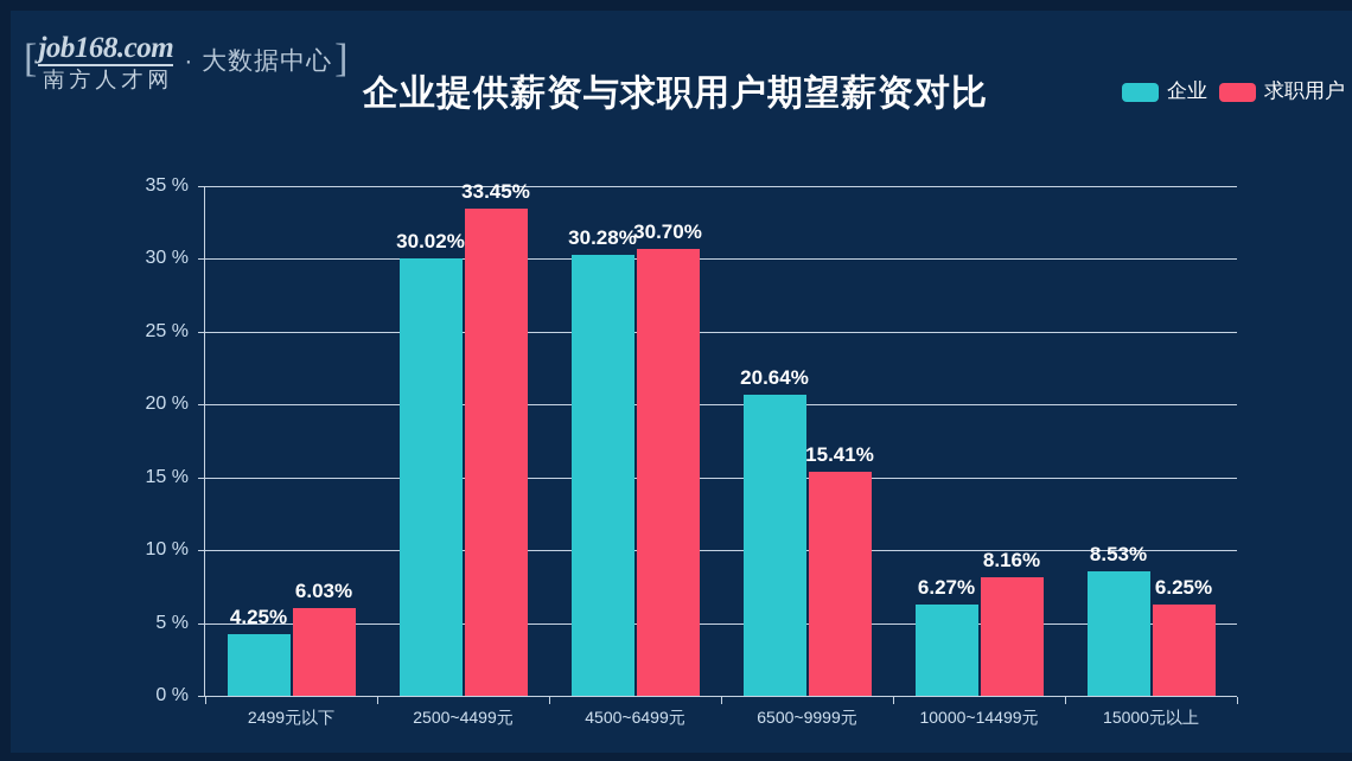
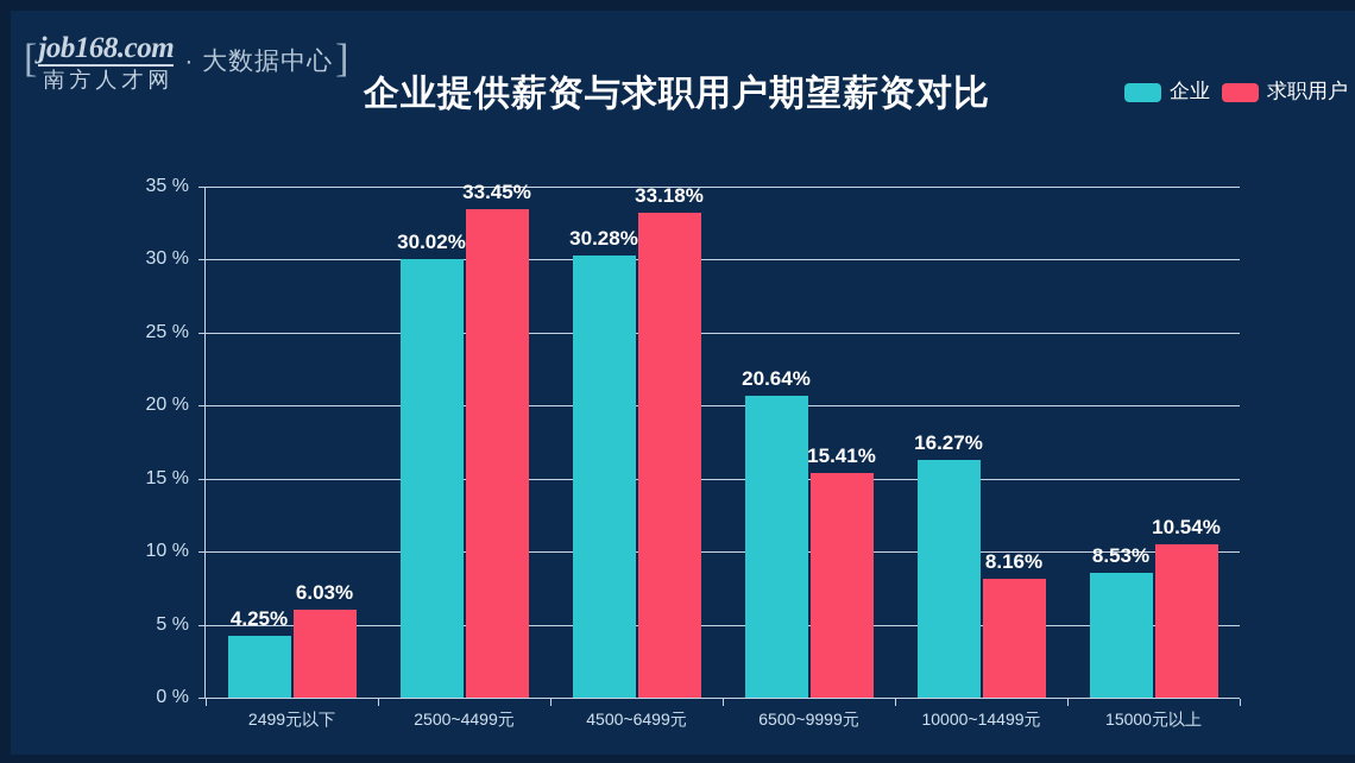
求职用户/4500~6499元: 30.70% -> 33.18%
企业/10000~14499元: 6.27% -> 16.27%
求职用户/15000元以上: 6.25% -> 10.54%
